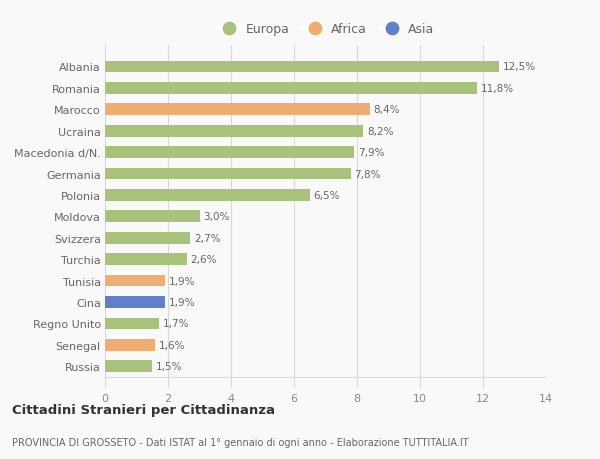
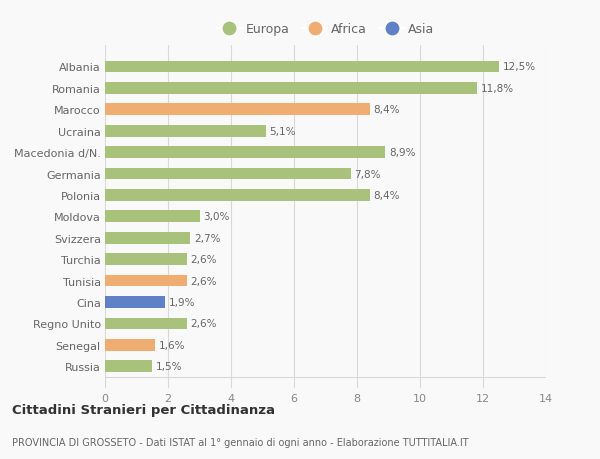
Ucraina: 8,2% -> 5,1%
Macedonia d/N.: 7,9% -> 8,9%
Polonia: 6,5% -> 8,4%
Tunisia: 1,9% -> 2,6%
Regno Unito: 1,7% -> 2,6%
